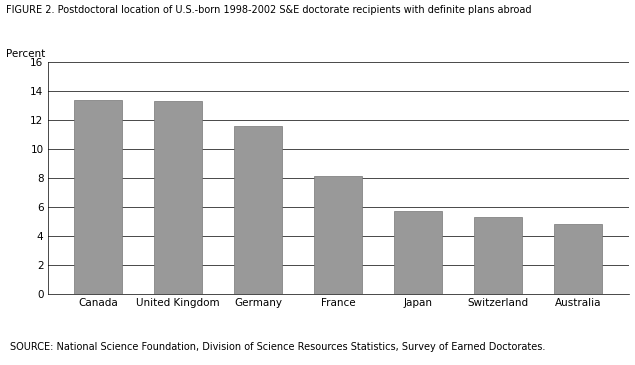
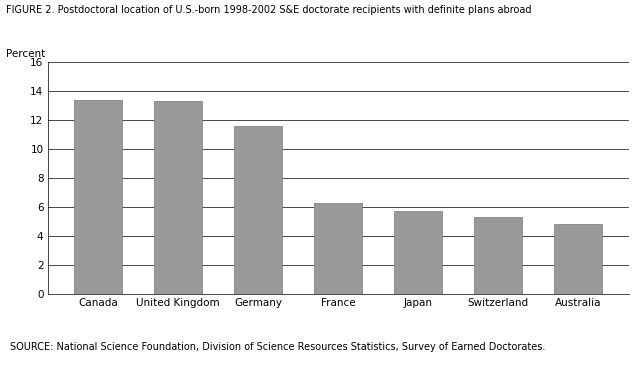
France: 8.1 -> 6.3
